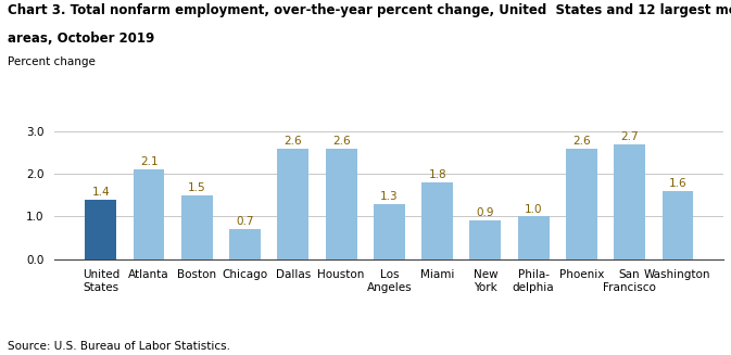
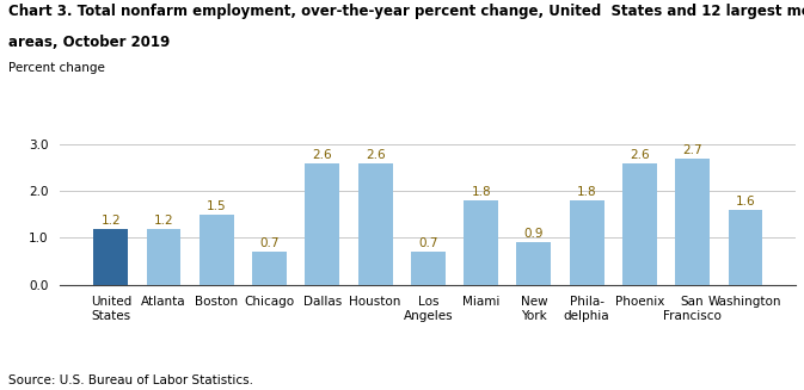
United States: 1.4 -> 1.2
Atlanta: 2.1 -> 1.2
Los Angeles: 1.3 -> 0.7
Phila- delphia: 1.0 -> 1.8
